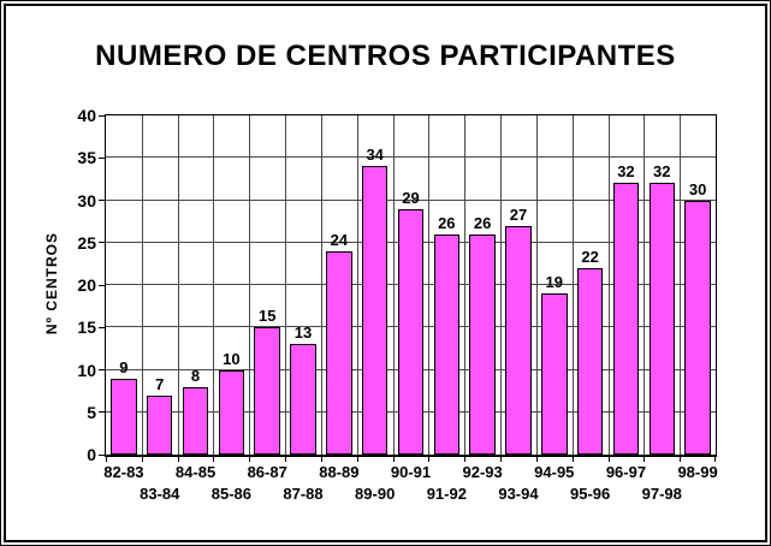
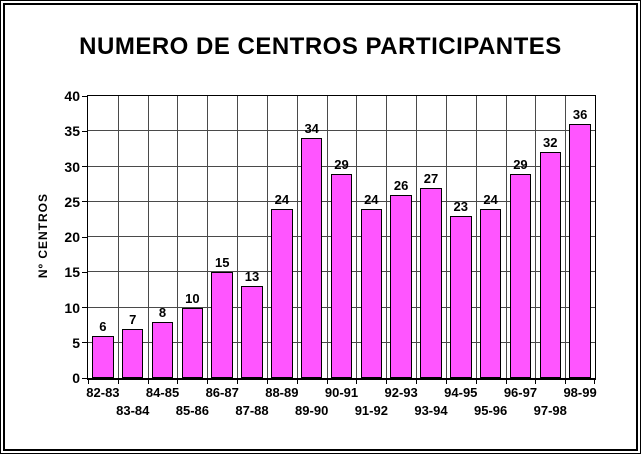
82-83: 9 -> 6
91-92: 26 -> 24
94-95: 19 -> 23
95-96: 22 -> 24
96-97: 32 -> 29
98-99: 30 -> 36
